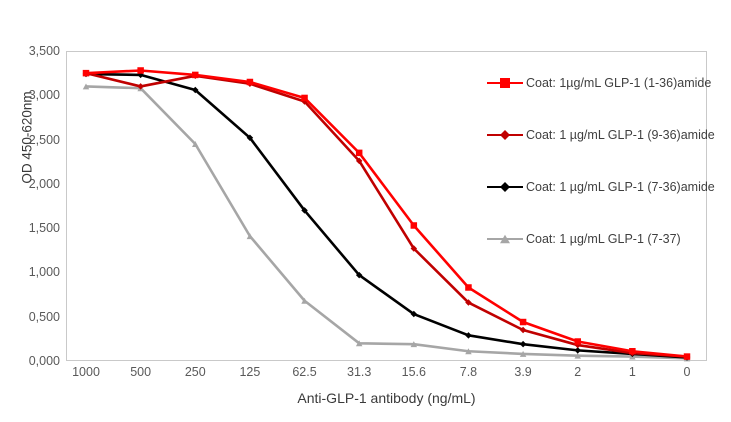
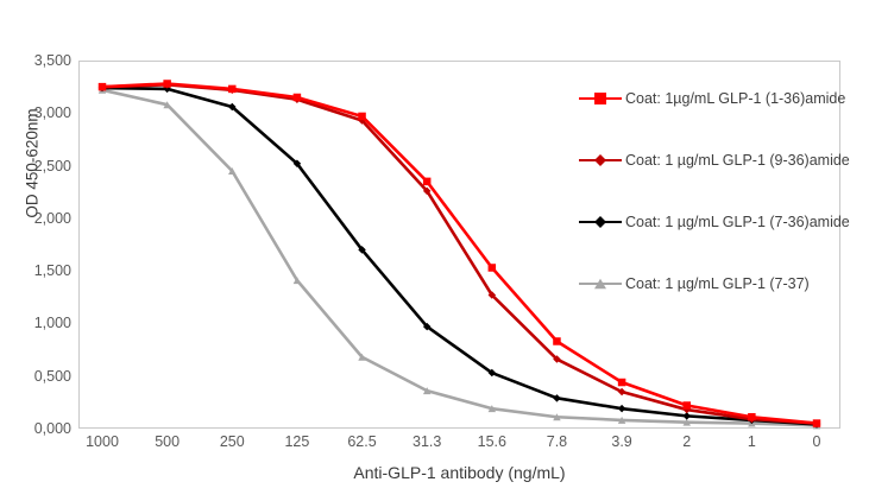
Coat: 1 µg/mL GLP-1 (7-37)/1000: 3,1 -> 3,2
Coat: 1 µg/mL GLP-1 (9-36)amide/500: 3,1 -> 3,3
Coat: 1 µg/mL GLP-1 (7-37)/31.3: 0,2 -> 0,4
